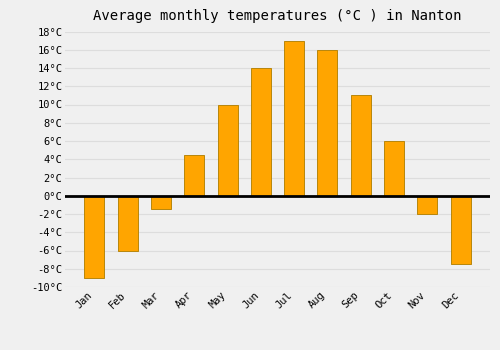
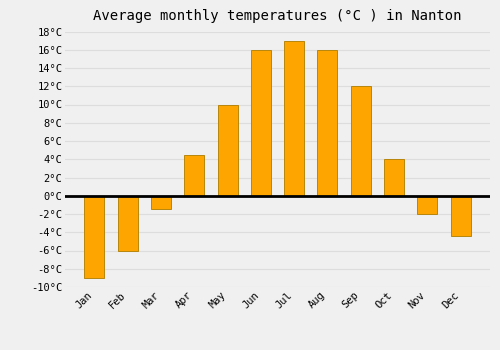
Jun: 14.0°C -> 16.0°C
Sep: 11.0°C -> 12.0°C
Oct: 6.0°C -> 4.0°C
Dec: -7.5°C -> -4.4°C
